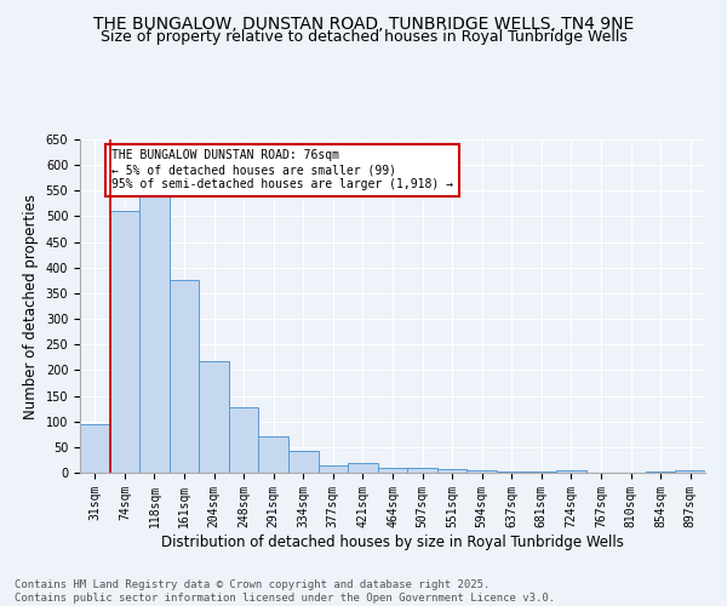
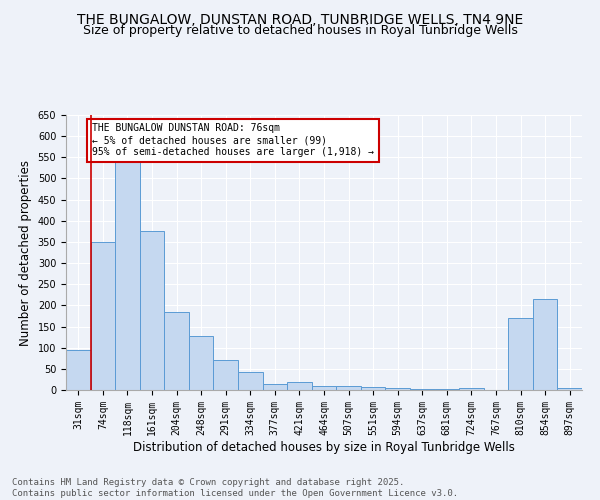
74sqm: 510 -> 350
204sqm: 218 -> 185
810sqm: 1 -> 170
854sqm: 3 -> 215
